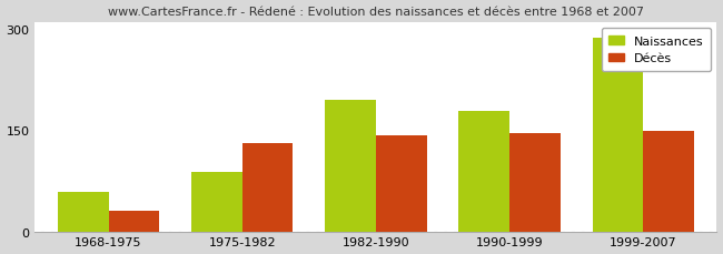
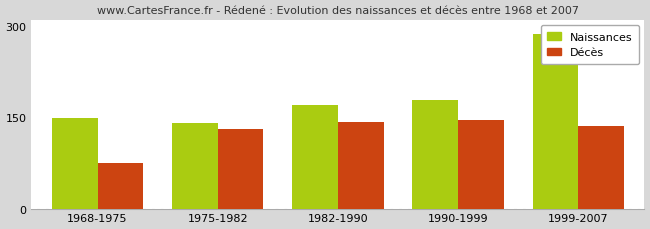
Naissances/1968-1975: 58 -> 149
Décès/1968-1975: 30 -> 75
Naissances/1975-1982: 88 -> 141
Naissances/1982-1990: 194 -> 170
Décès/1999-2007: 148 -> 135
